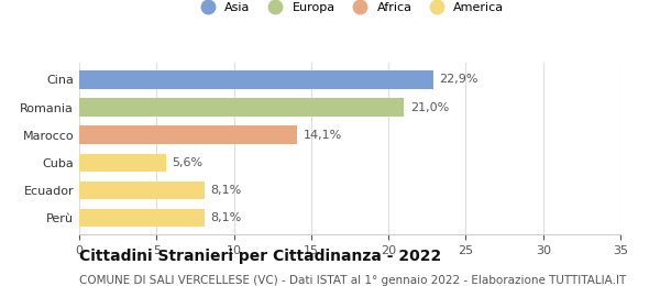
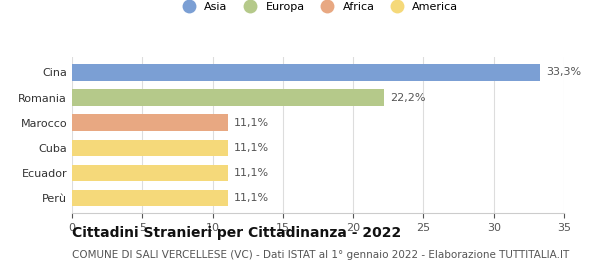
Cina: 22,9% -> 33,3%
Romania: 21,0% -> 22,2%
Marocco: 14,1% -> 11,1%
Cuba: 5,6% -> 11,1%
Ecuador: 8,1% -> 11,1%
Perù: 8,1% -> 11,1%
